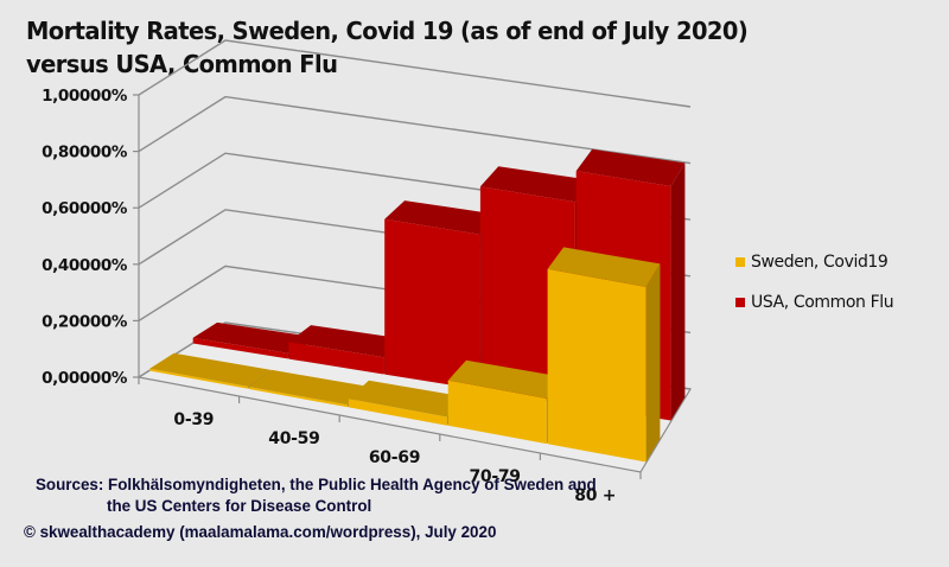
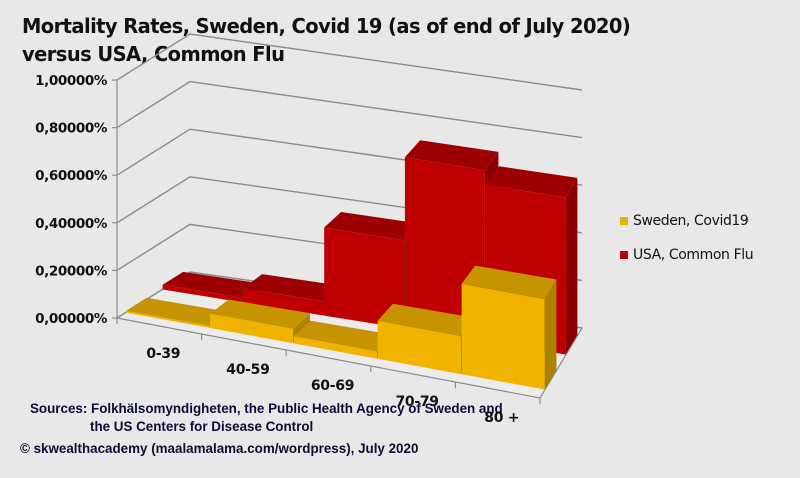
Sweden, Covid19/40-59: 0,01% -> 0,06%
USA, Common Flu/60-69: 0,55% -> 0,37%
Sweden, Covid19/80 +: 0,62% -> 0,38%
USA, Common Flu/80 +: 0,83% -> 0,66%
